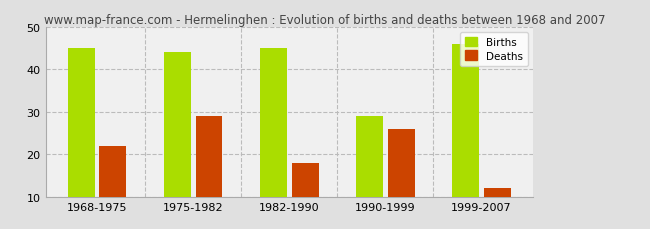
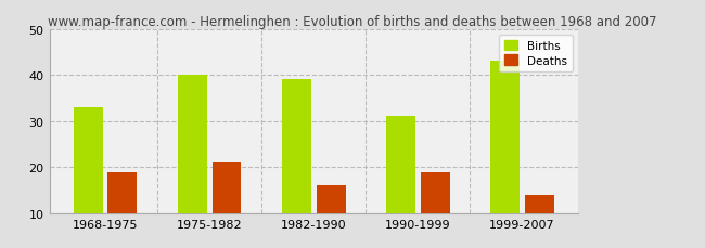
Births/1968-1975: 45 -> 33
Deaths/1968-1975: 22 -> 19
Births/1975-1982: 44 -> 40
Deaths/1975-1982: 29 -> 21
Births/1982-1990: 45 -> 39
Deaths/1982-1990: 18 -> 16
Births/1990-1999: 29 -> 31
Deaths/1990-1999: 26 -> 19
Births/1999-2007: 46 -> 43
Deaths/1999-2007: 12 -> 14
